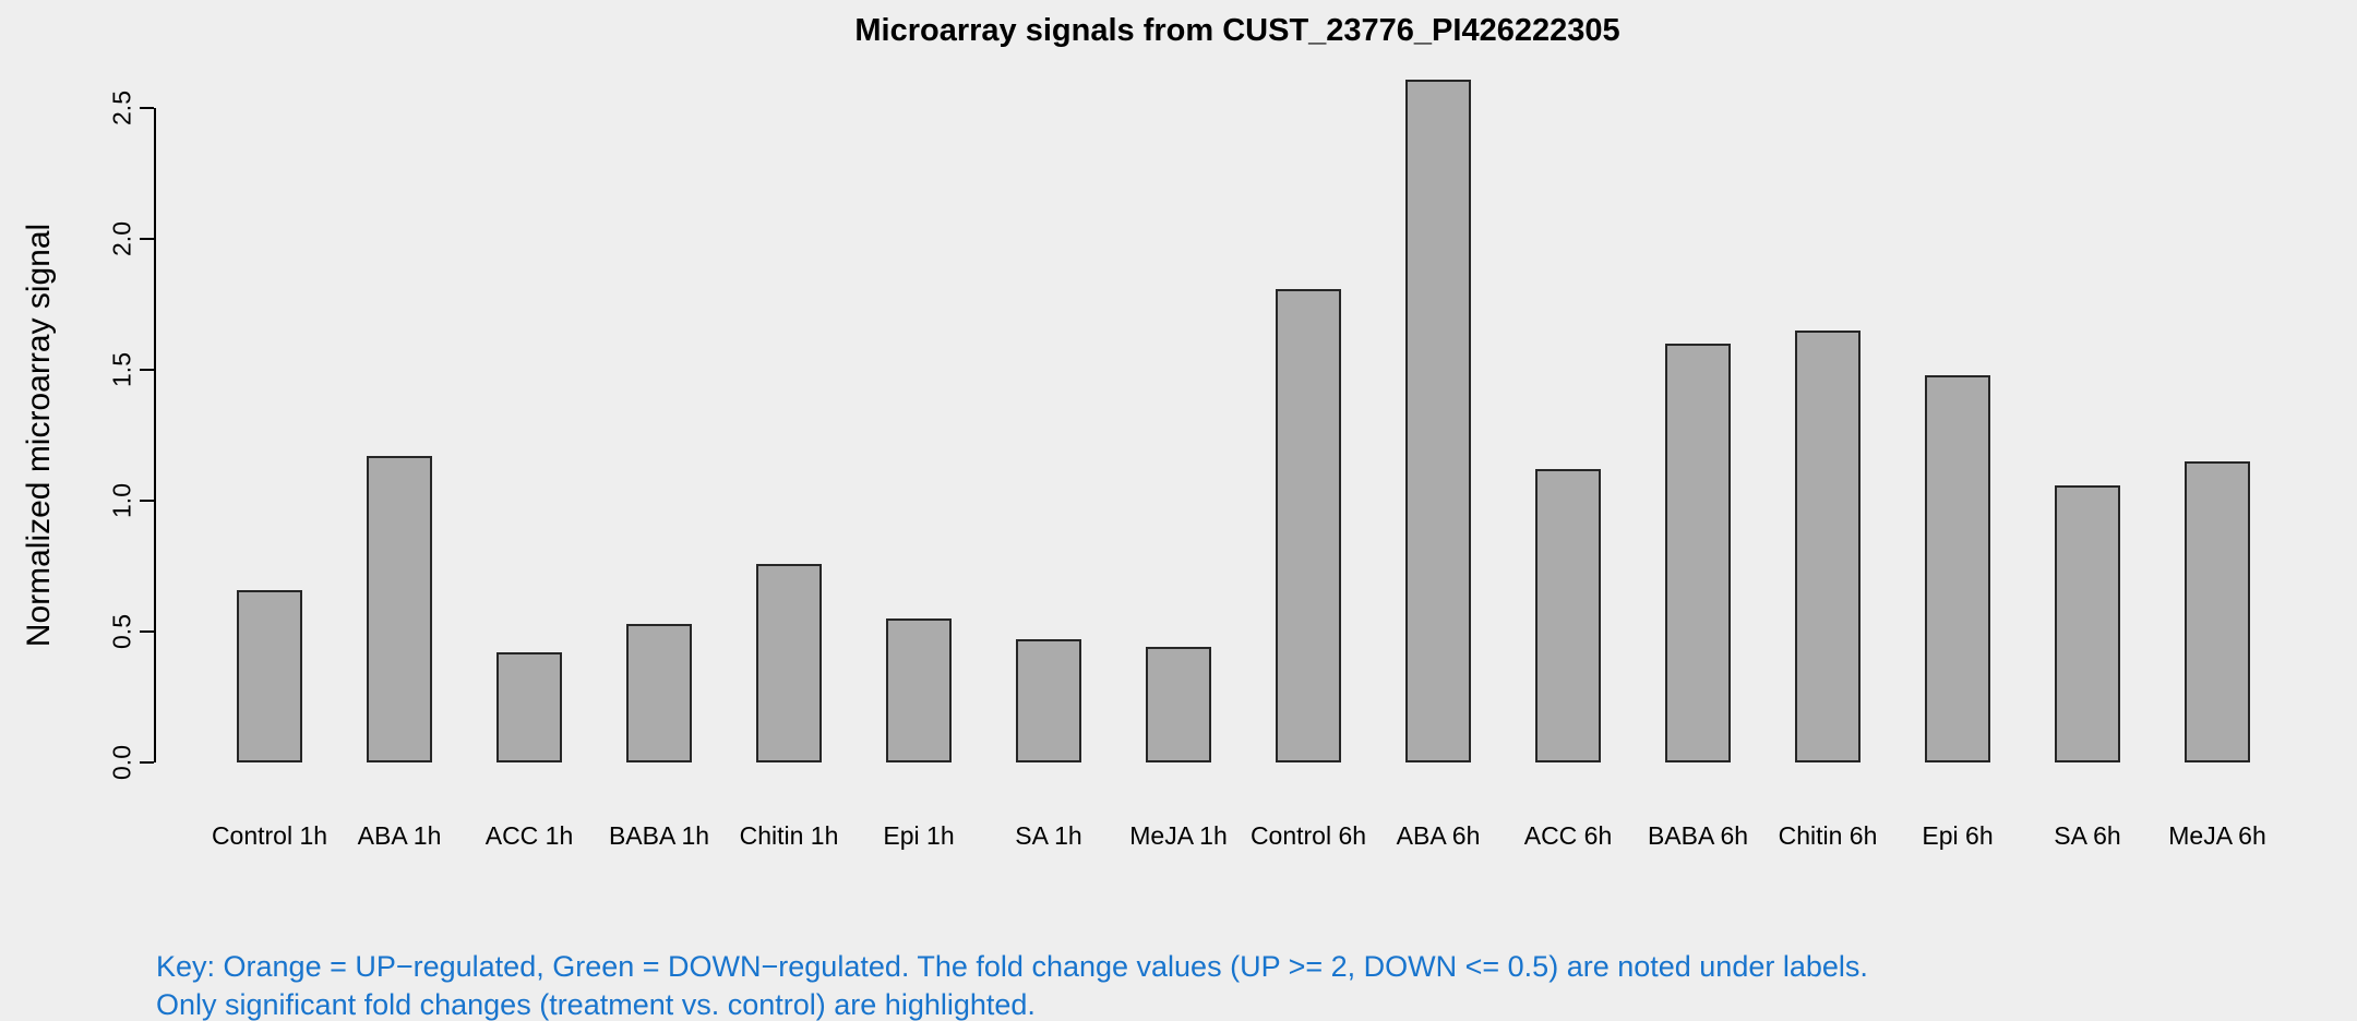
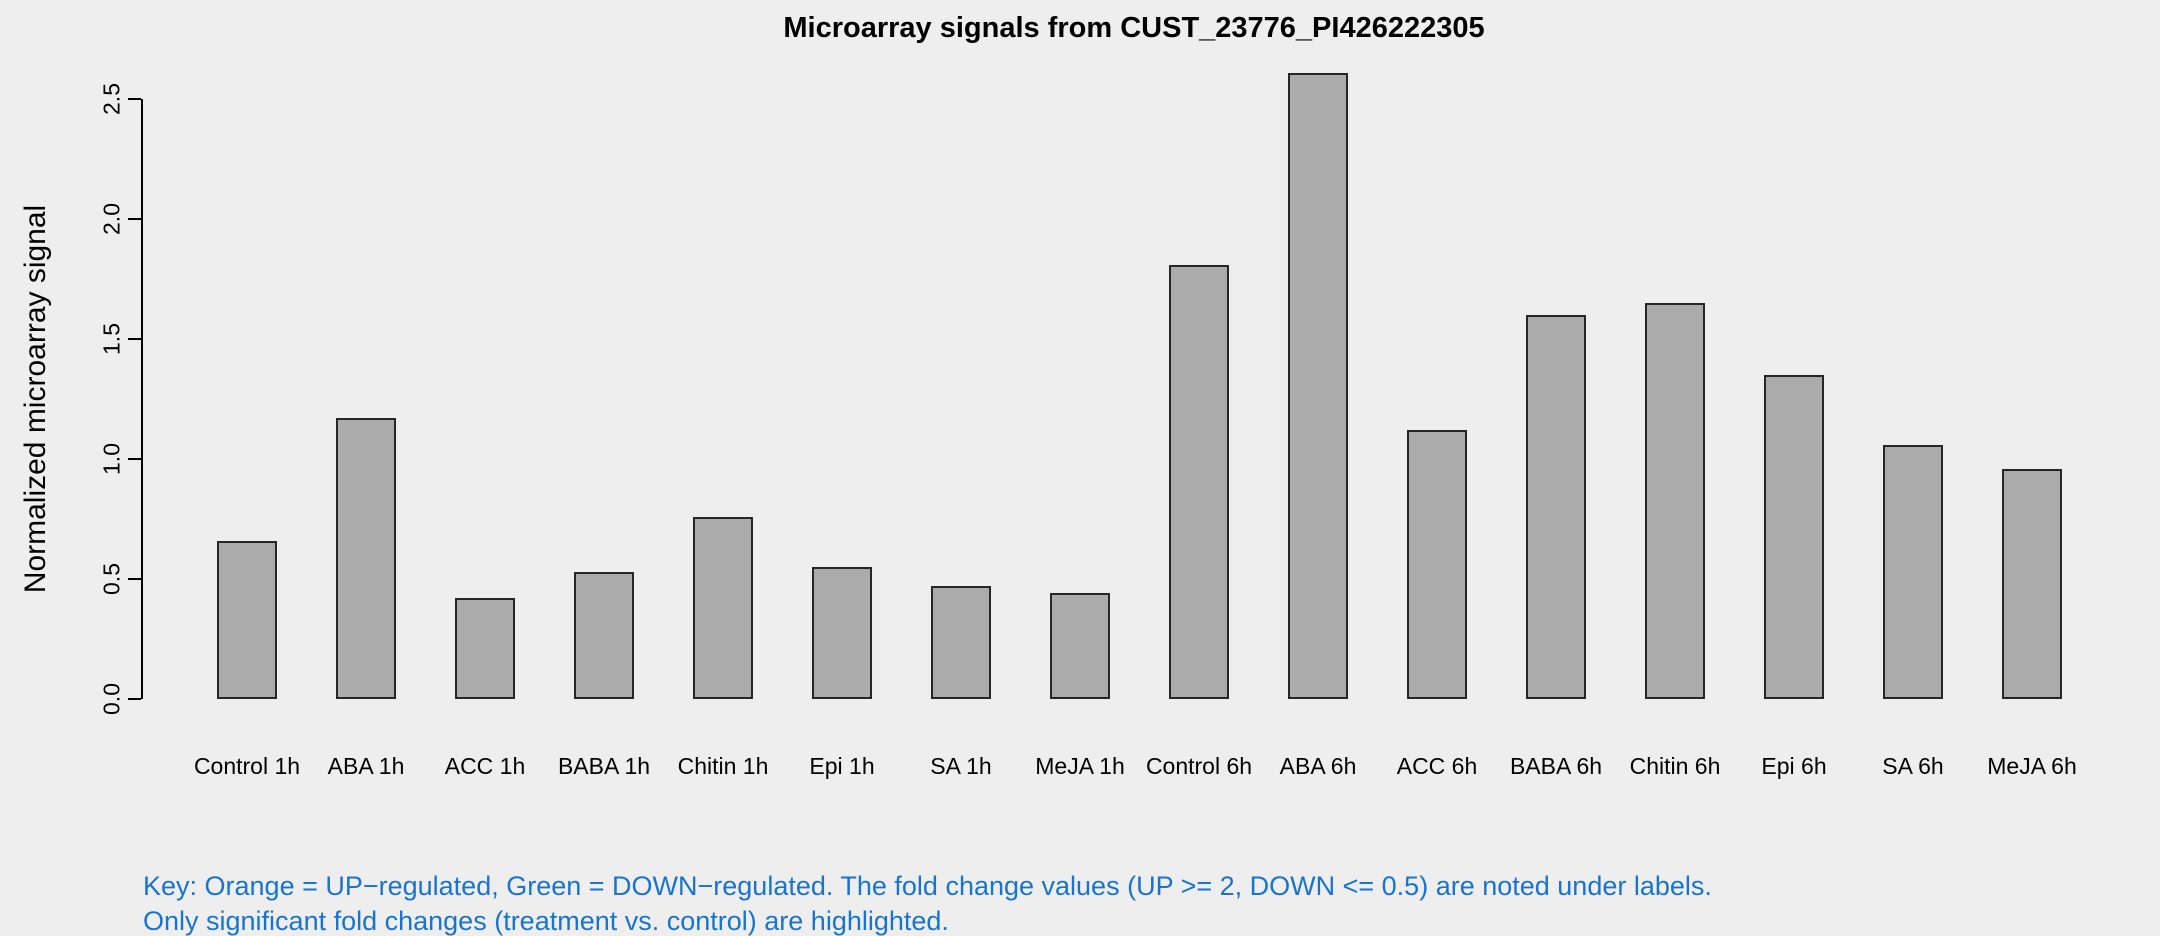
Epi 6h: 1.48 -> 1.35
MeJA 6h: 1.15 -> 0.96
